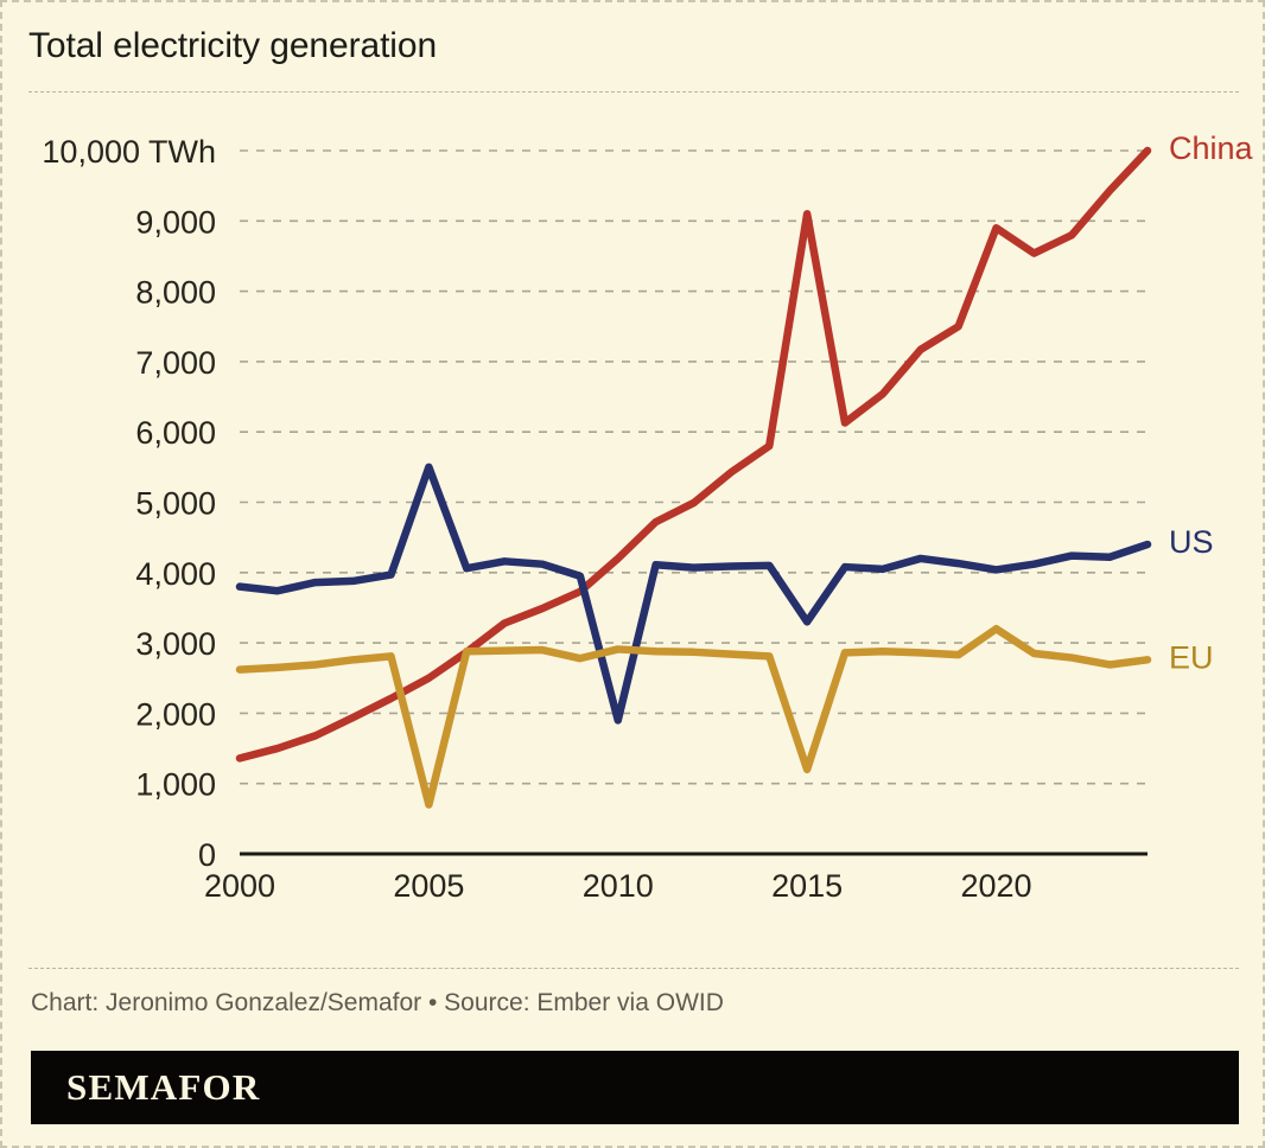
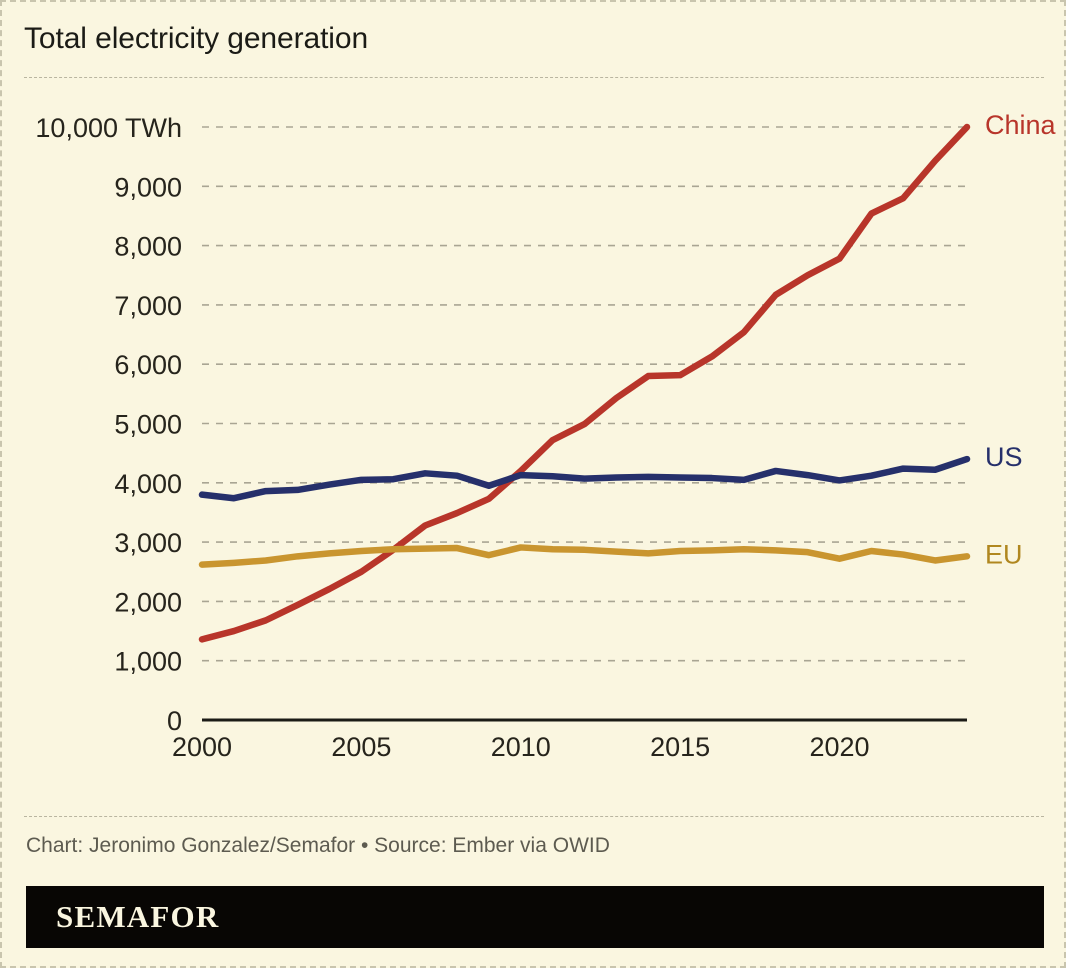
US/2005: 5500 -> 4000
EU/2005: 700 -> 2800
US/2010: 1900 -> 4100
China/2015: 9100 -> 5800
US/2015: 3300 -> 4100
EU/2015: 1200 -> 2800
China/2020: 8900 -> 7800
EU/2020: 3200 -> 2700
